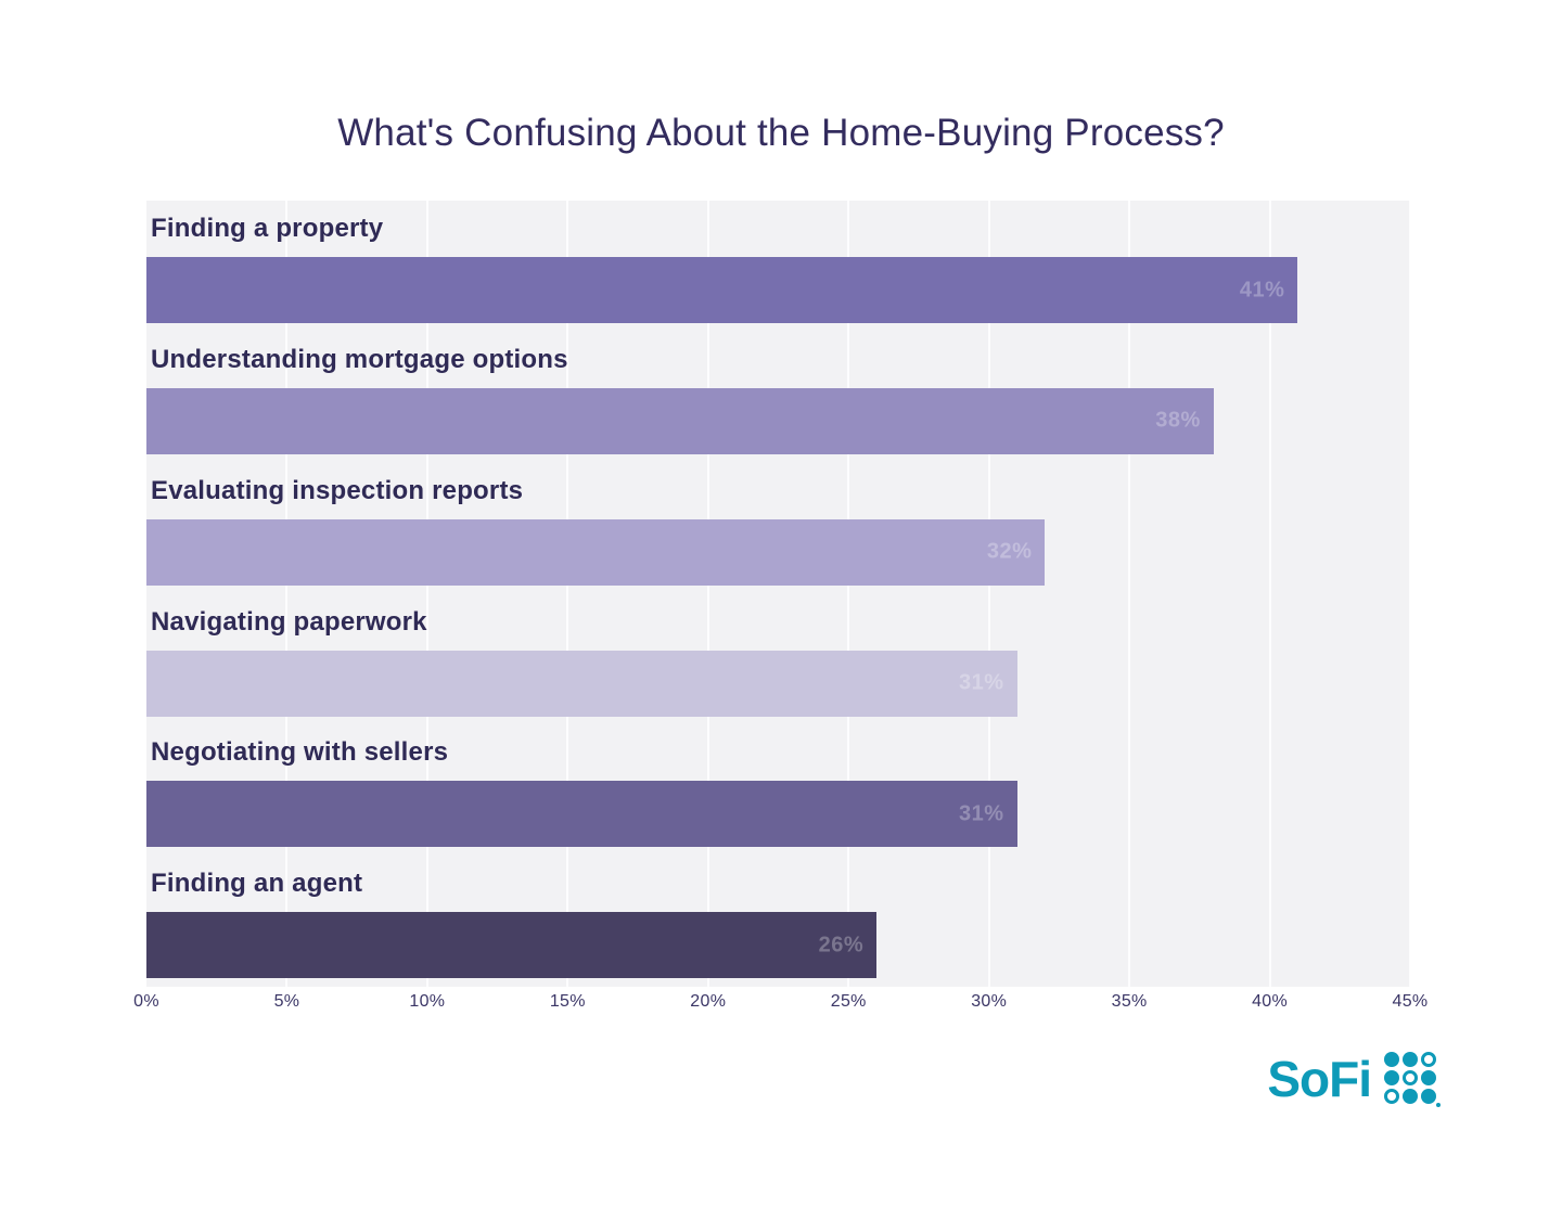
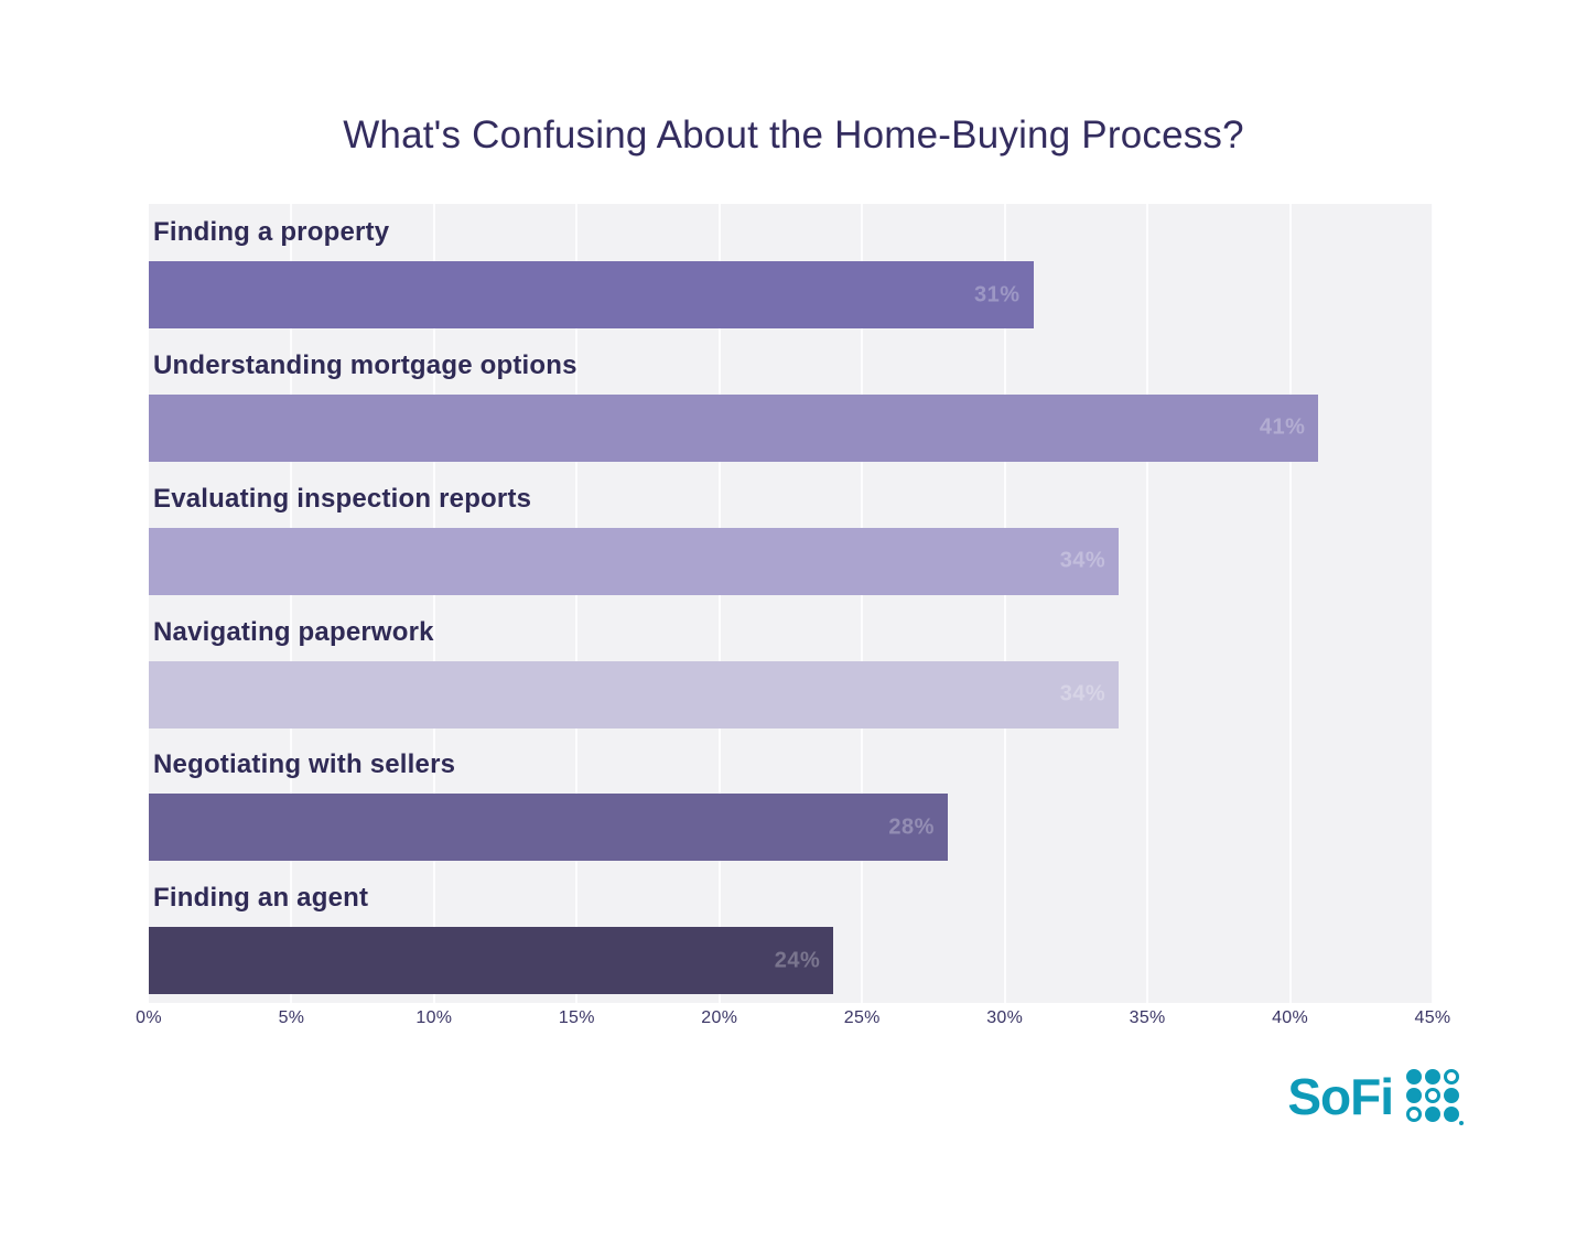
Finding a property: 41% -> 31%
Understanding mortgage options: 38% -> 41%
Evaluating inspection reports: 32% -> 34%
Navigating paperwork: 31% -> 34%
Negotiating with sellers: 31% -> 28%
Finding an agent: 26% -> 24%
